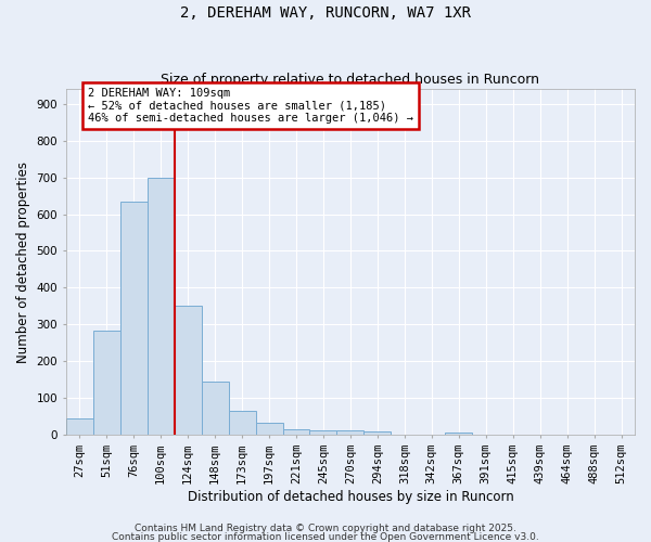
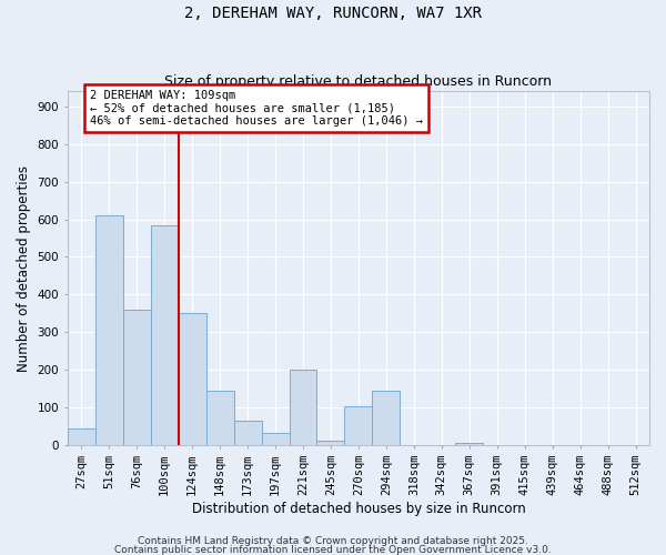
51sqm: 285 -> 610
76sqm: 635 -> 360
100sqm: 700 -> 585
221sqm: 15 -> 200
270sqm: 12 -> 105
294sqm: 10 -> 145
